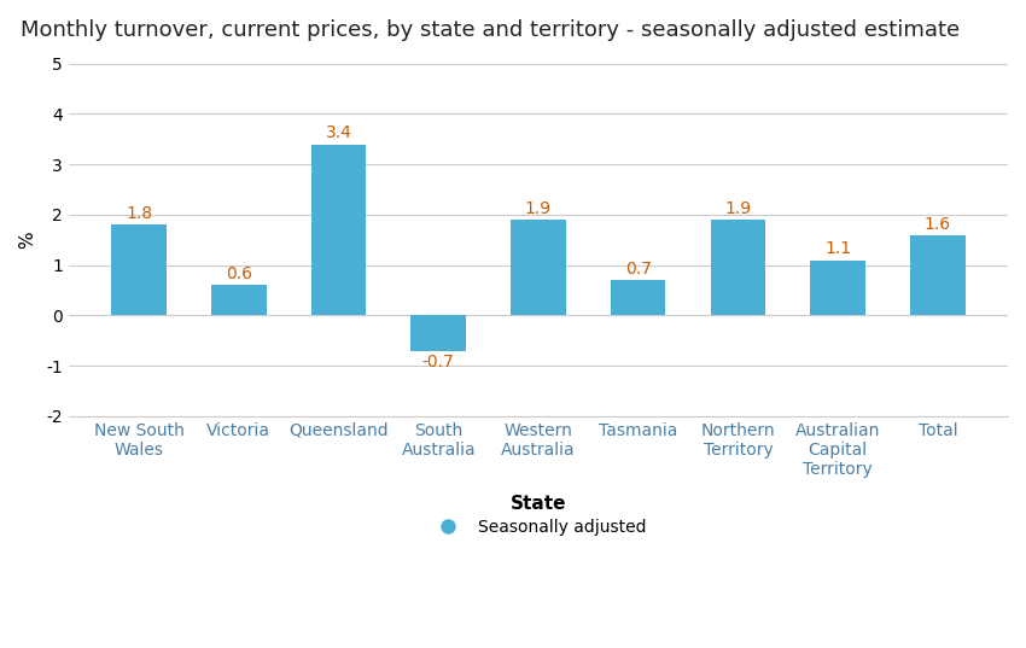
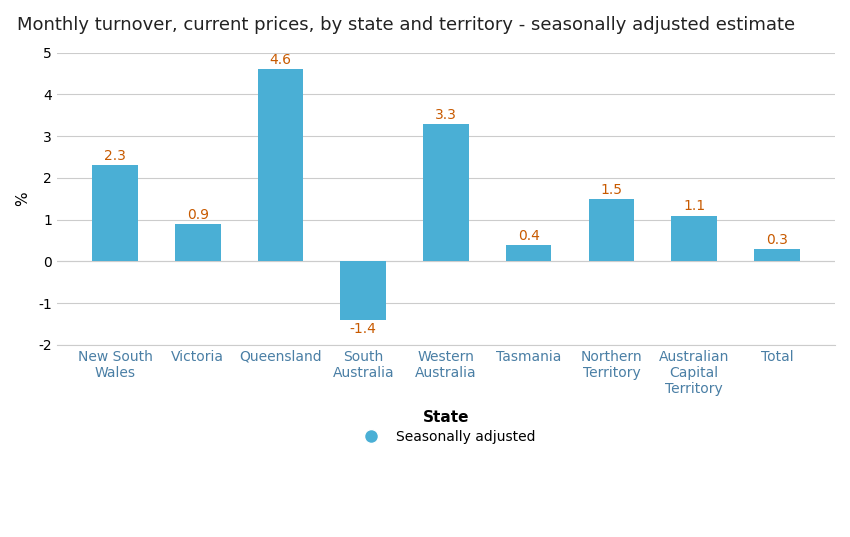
New South Wales: 1.8 -> 2.3
Victoria: 0.6 -> 0.9
Queensland: 3.4 -> 4.6
South Australia: -0.7 -> -1.4
Western Australia: 1.9 -> 3.3
Tasmania: 0.7 -> 0.4
Northern Territory: 1.9 -> 1.5
Total: 1.6 -> 0.3
